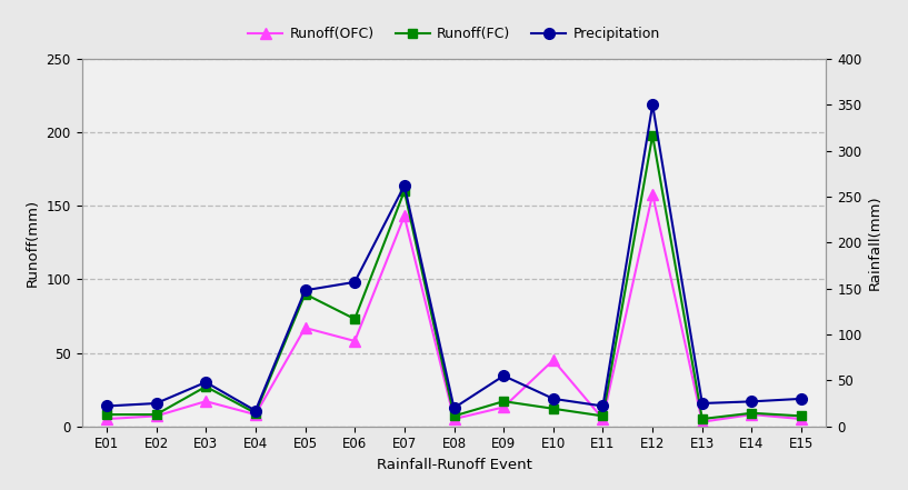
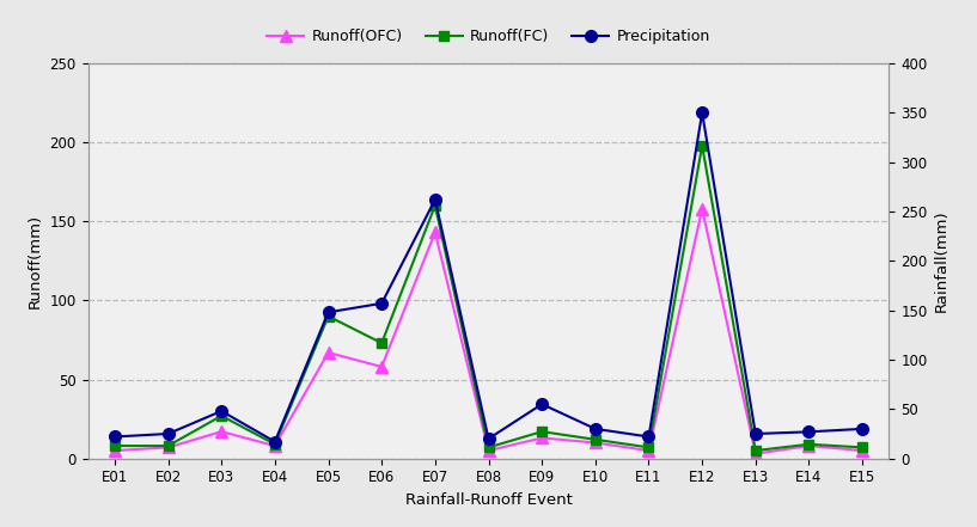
Runoff(OFC)/E10: 45 -> 10
